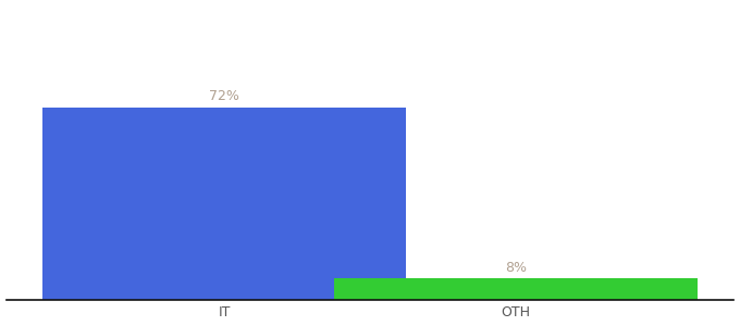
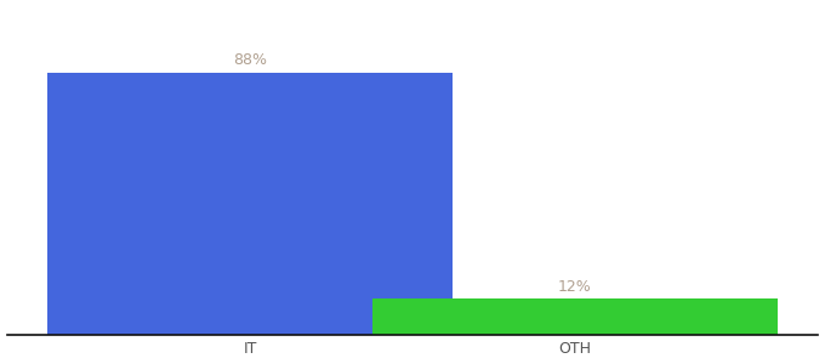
IT: 72% -> 88%
OTH: 8% -> 12%
